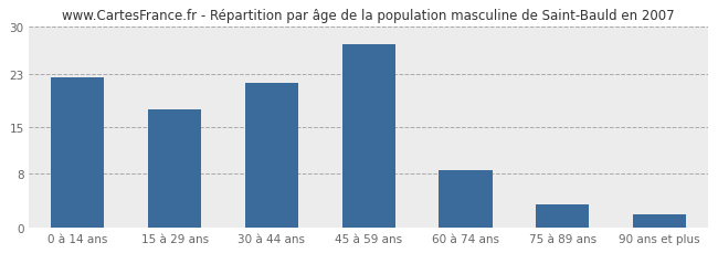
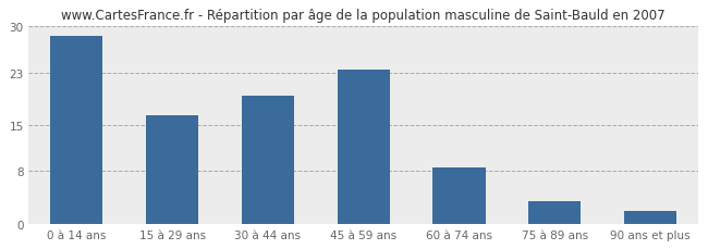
0 à 14 ans: 22.4 -> 28.5
15 à 29 ans: 17.6 -> 16.5
30 à 44 ans: 21.6 -> 19.5
45 à 59 ans: 27.4 -> 23.5
